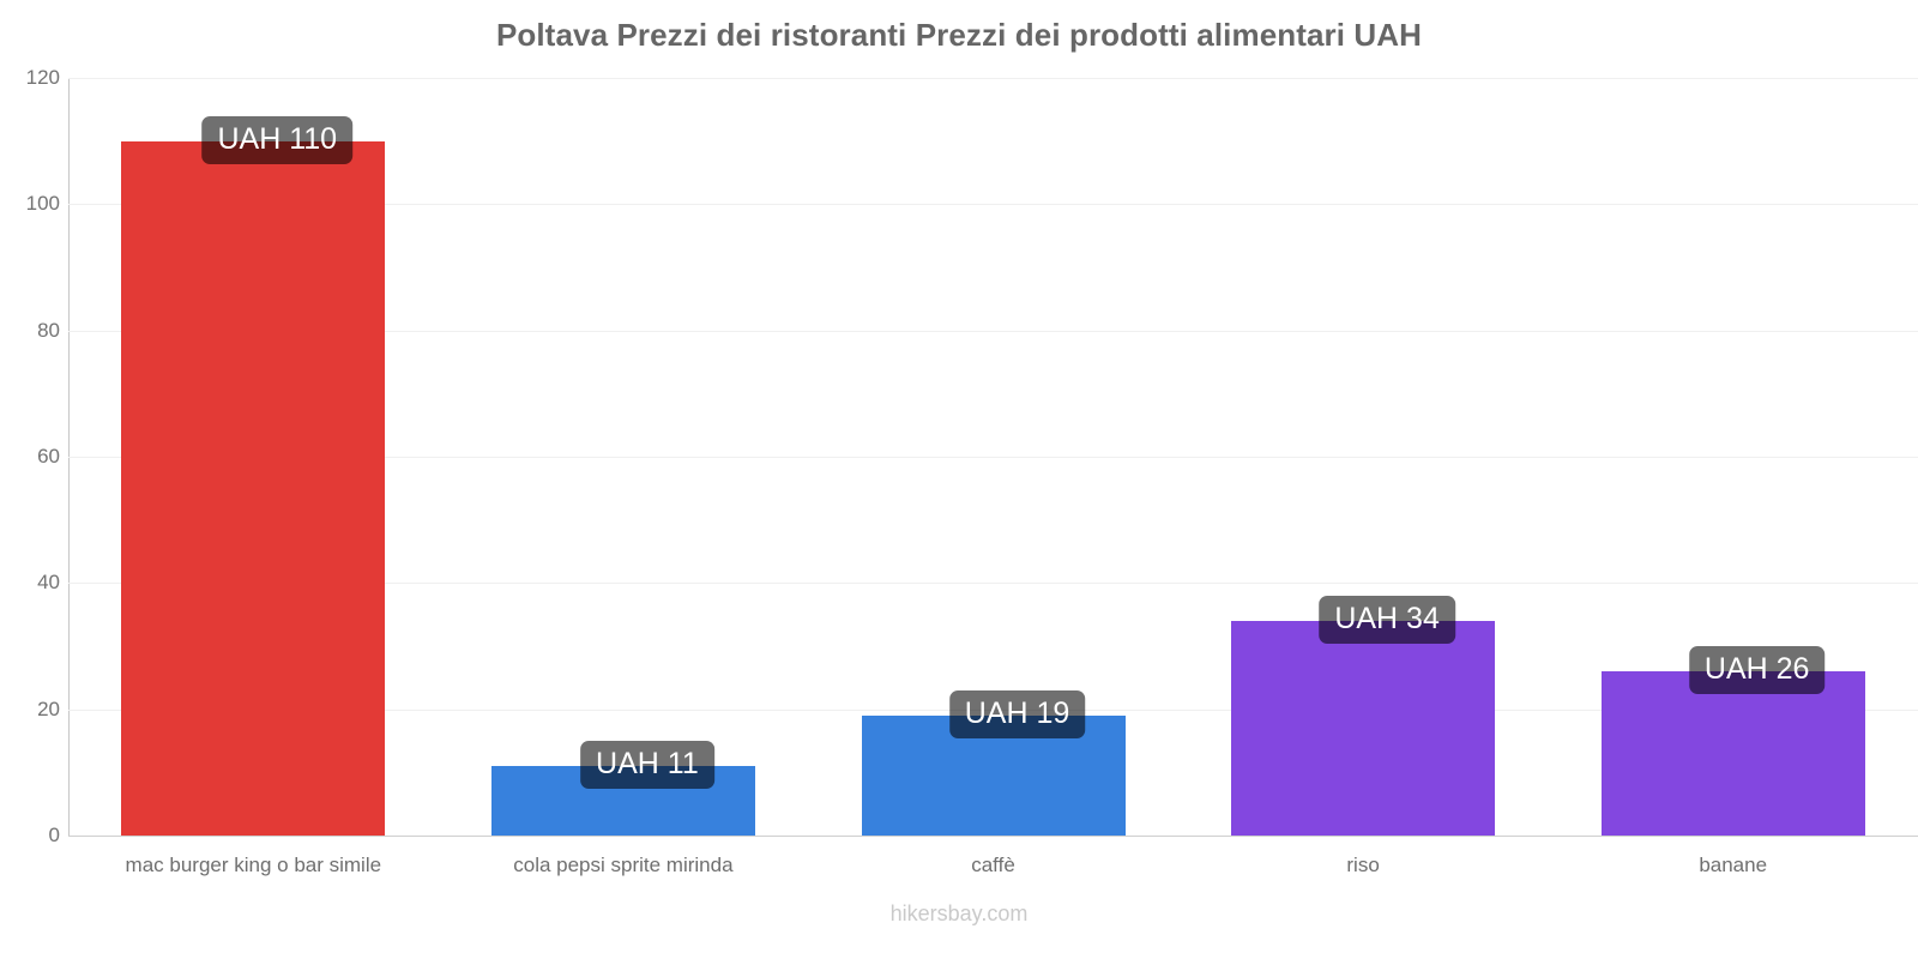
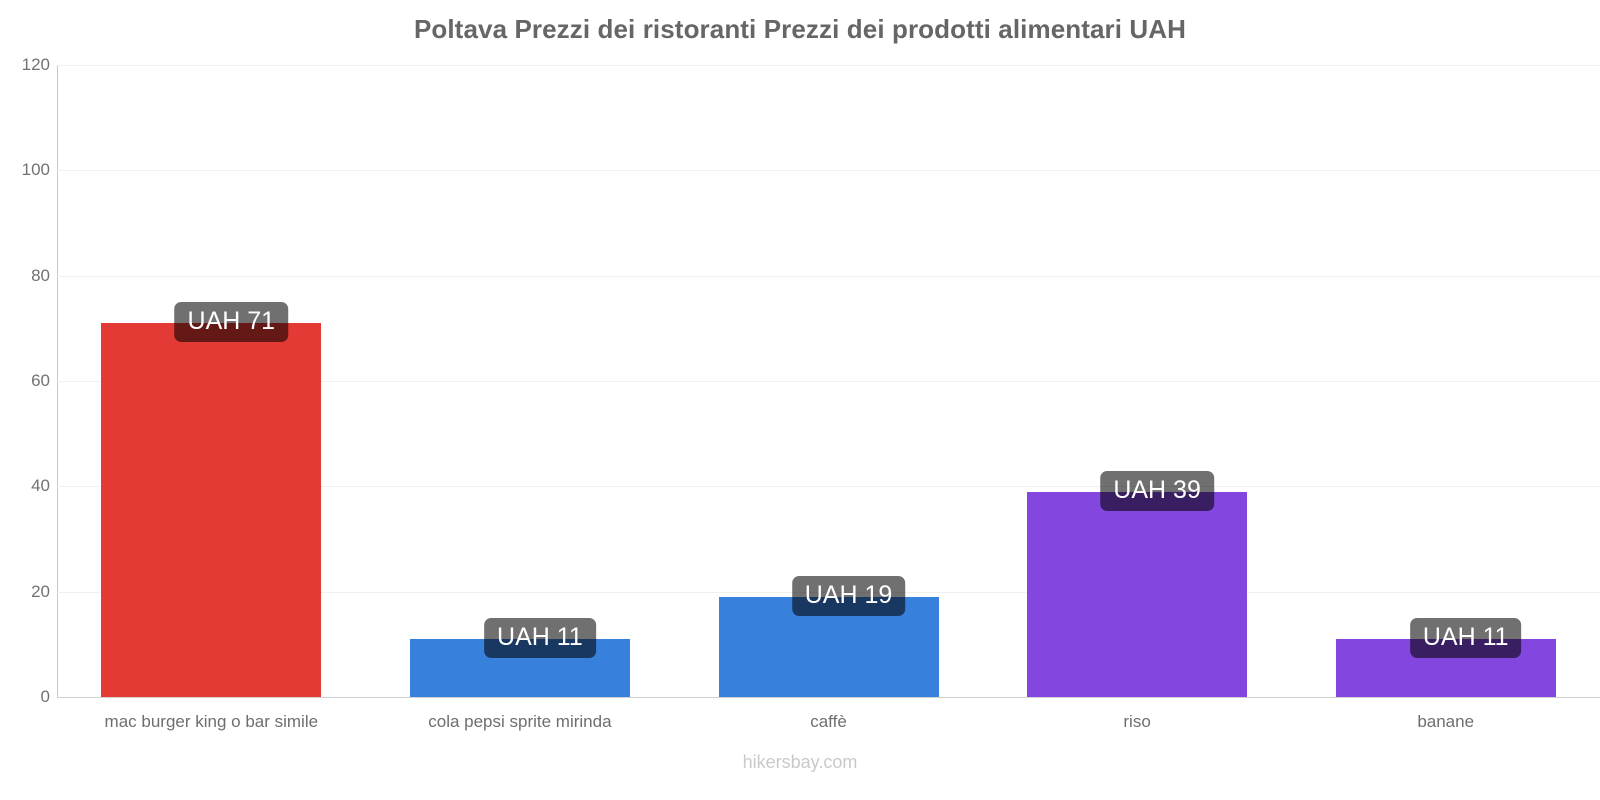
mac burger king o bar simile: 110 -> 71
riso: 34 -> 39
banane: 26 -> 11
